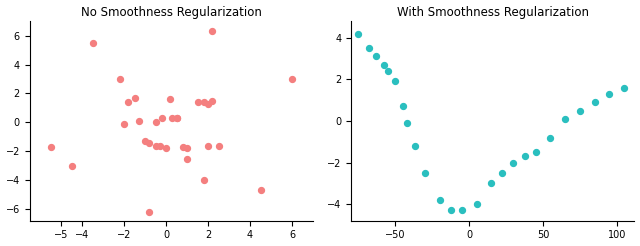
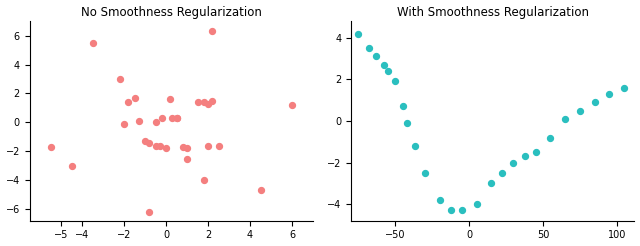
No Smoothness Regularization/6: 3.0 -> 1.2
